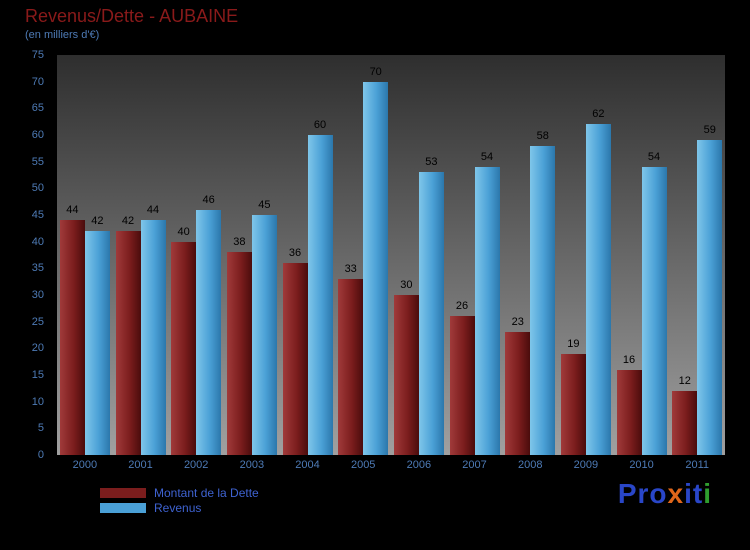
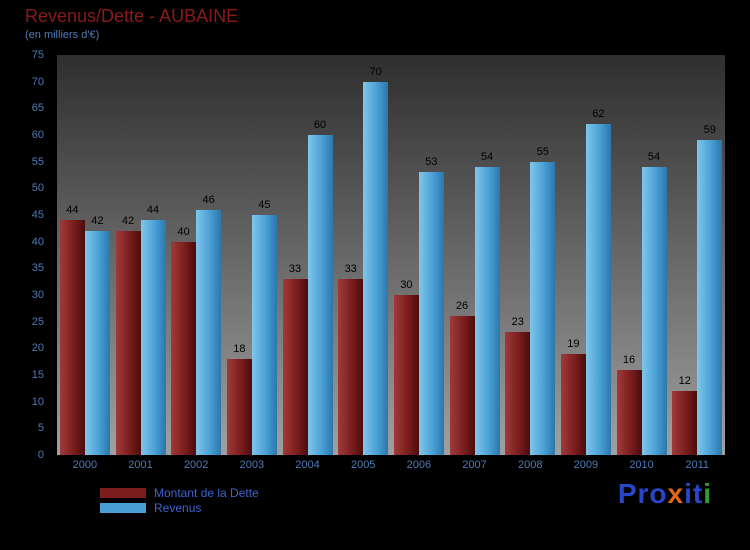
Montant de la Dette/2003: 38 -> 18
Montant de la Dette/2004: 36 -> 33
Revenus/2008: 58 -> 55
